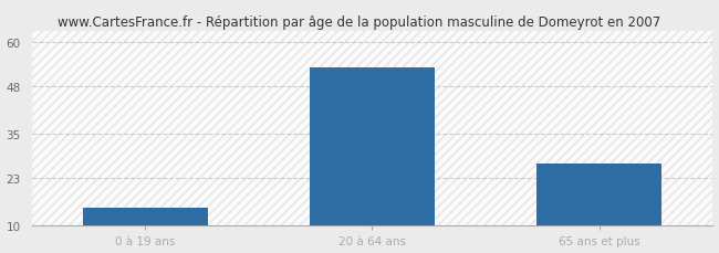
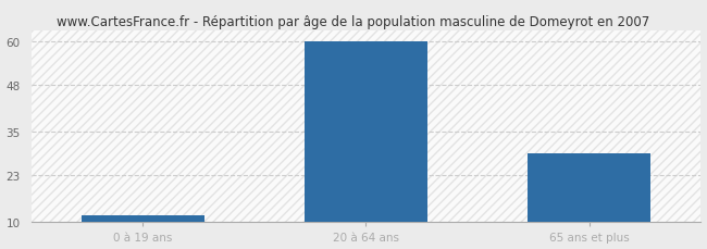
0 à 19 ans: 15 -> 12
20 à 64 ans: 53 -> 60
65 ans et plus: 27 -> 29
